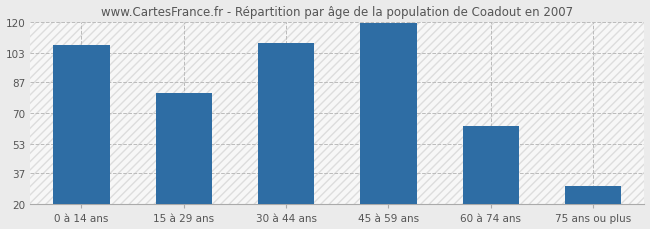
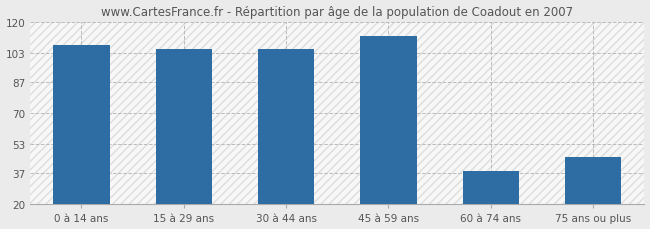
15 à 29 ans: 81 -> 105
30 à 44 ans: 108 -> 105
45 à 59 ans: 119 -> 112
60 à 74 ans: 63 -> 38
75 ans ou plus: 30 -> 46
